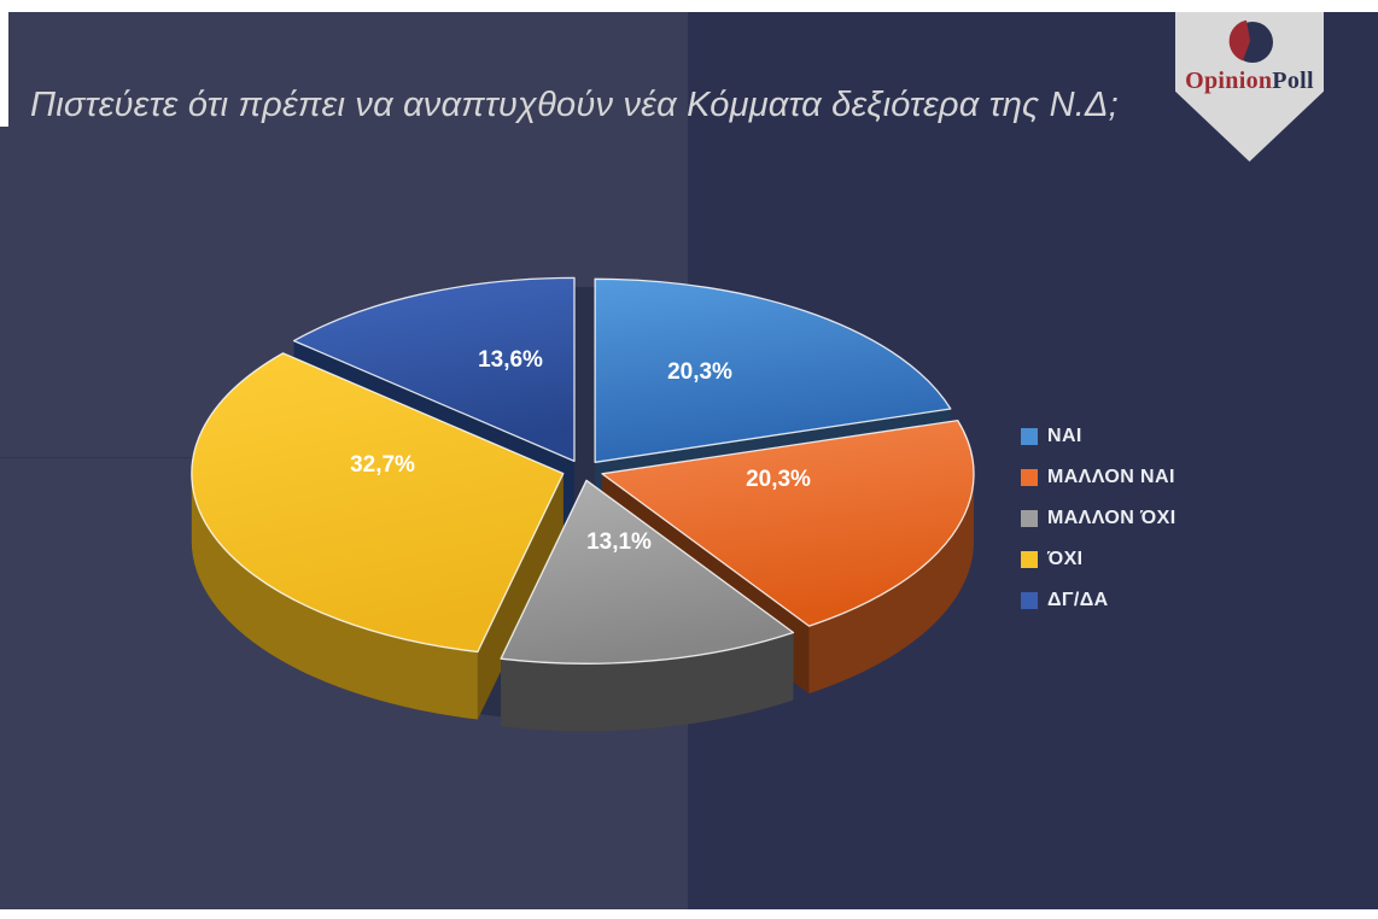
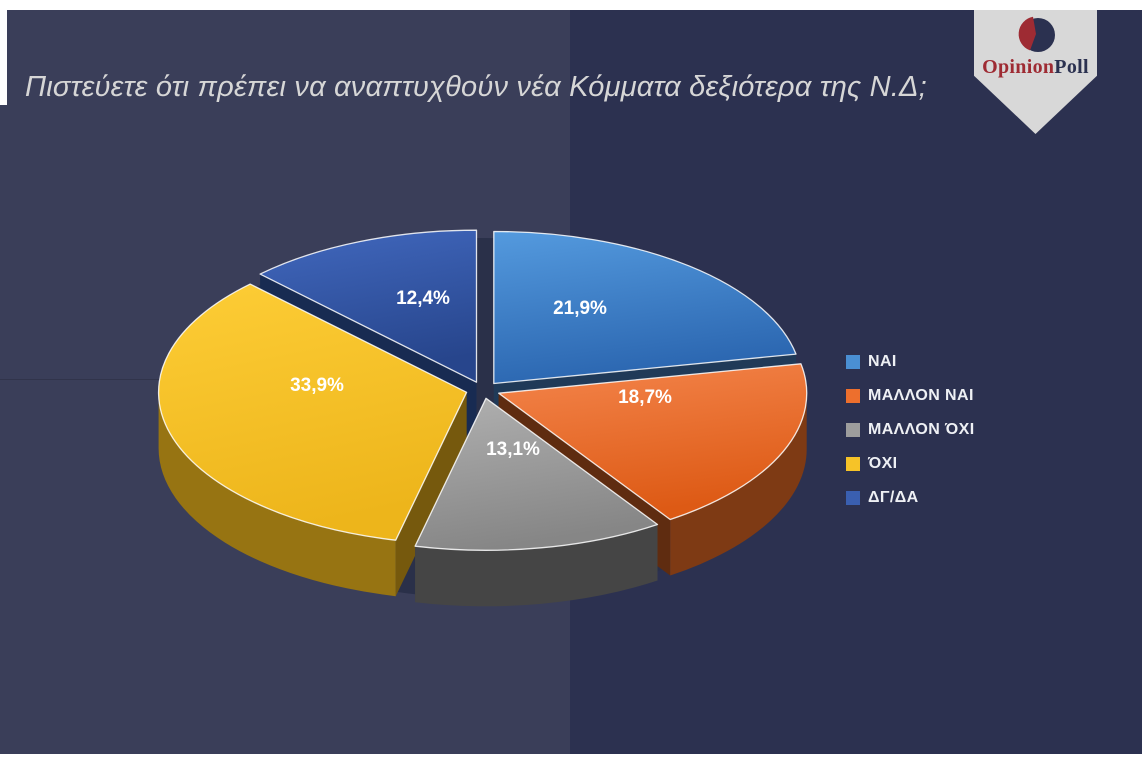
ΝΑΙ: 20,3% -> 21,9%
ΜΑΛΛΟΝ ΝΑΙ: 20,3% -> 18,7%
ΌΧΙ: 32,7% -> 33,9%
ΔΓ/ΔΑ: 13,6% -> 12,4%
